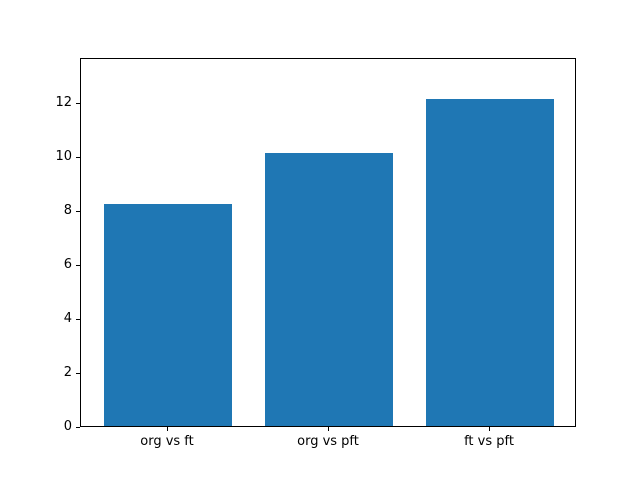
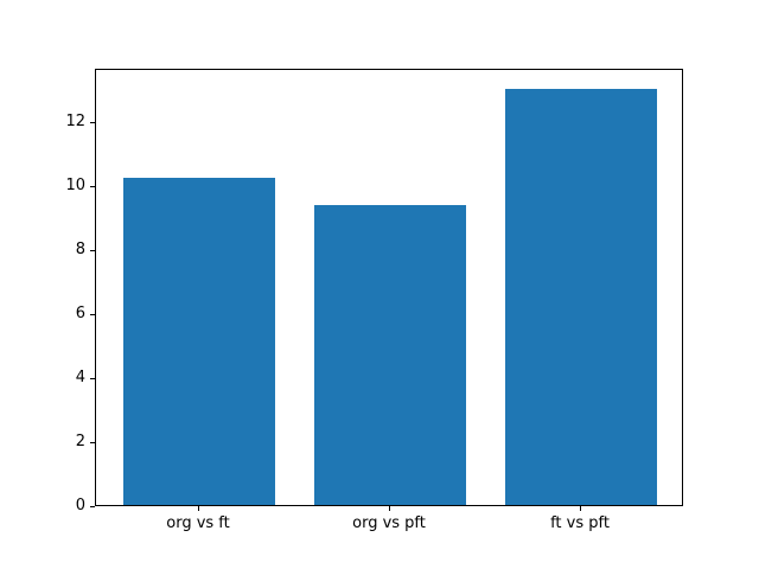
org vs ft: 8.2 -> 10.2
org vs pft: 10.1 -> 9.3
ft vs pft: 12.1 -> 13.0
